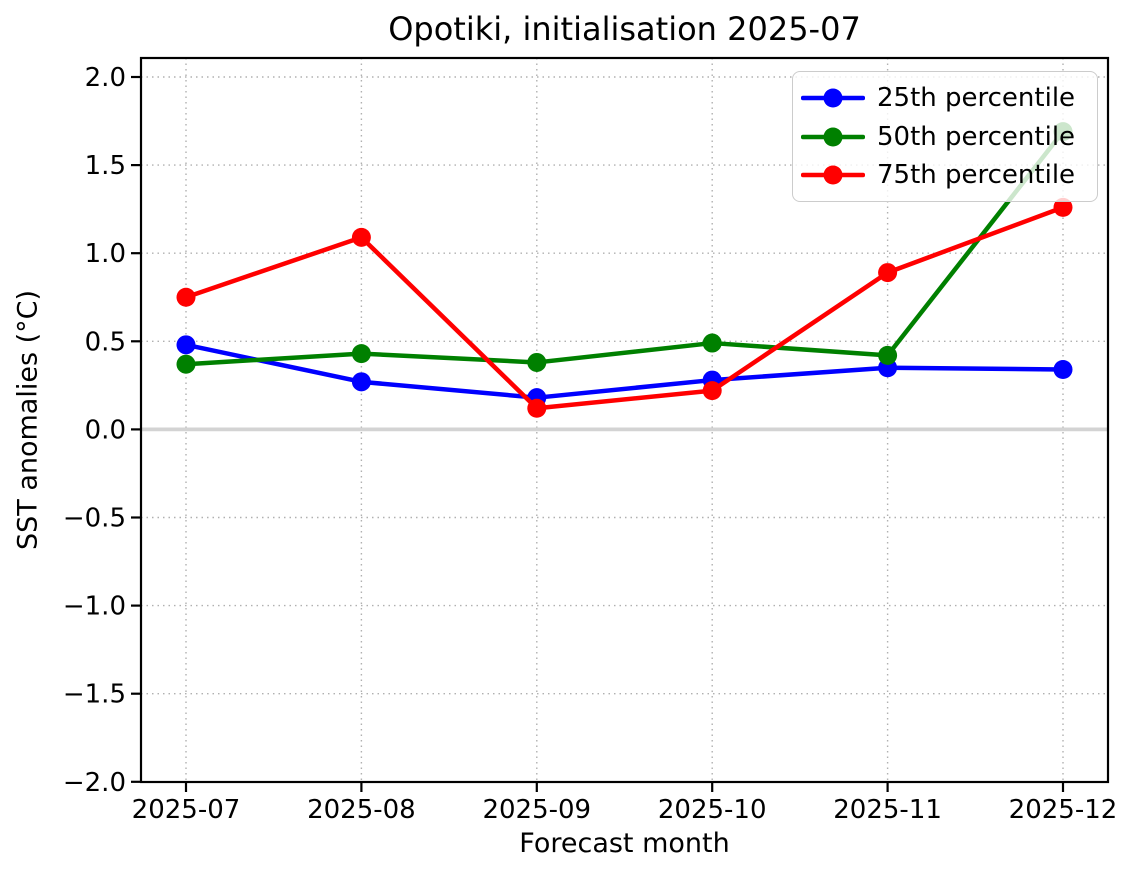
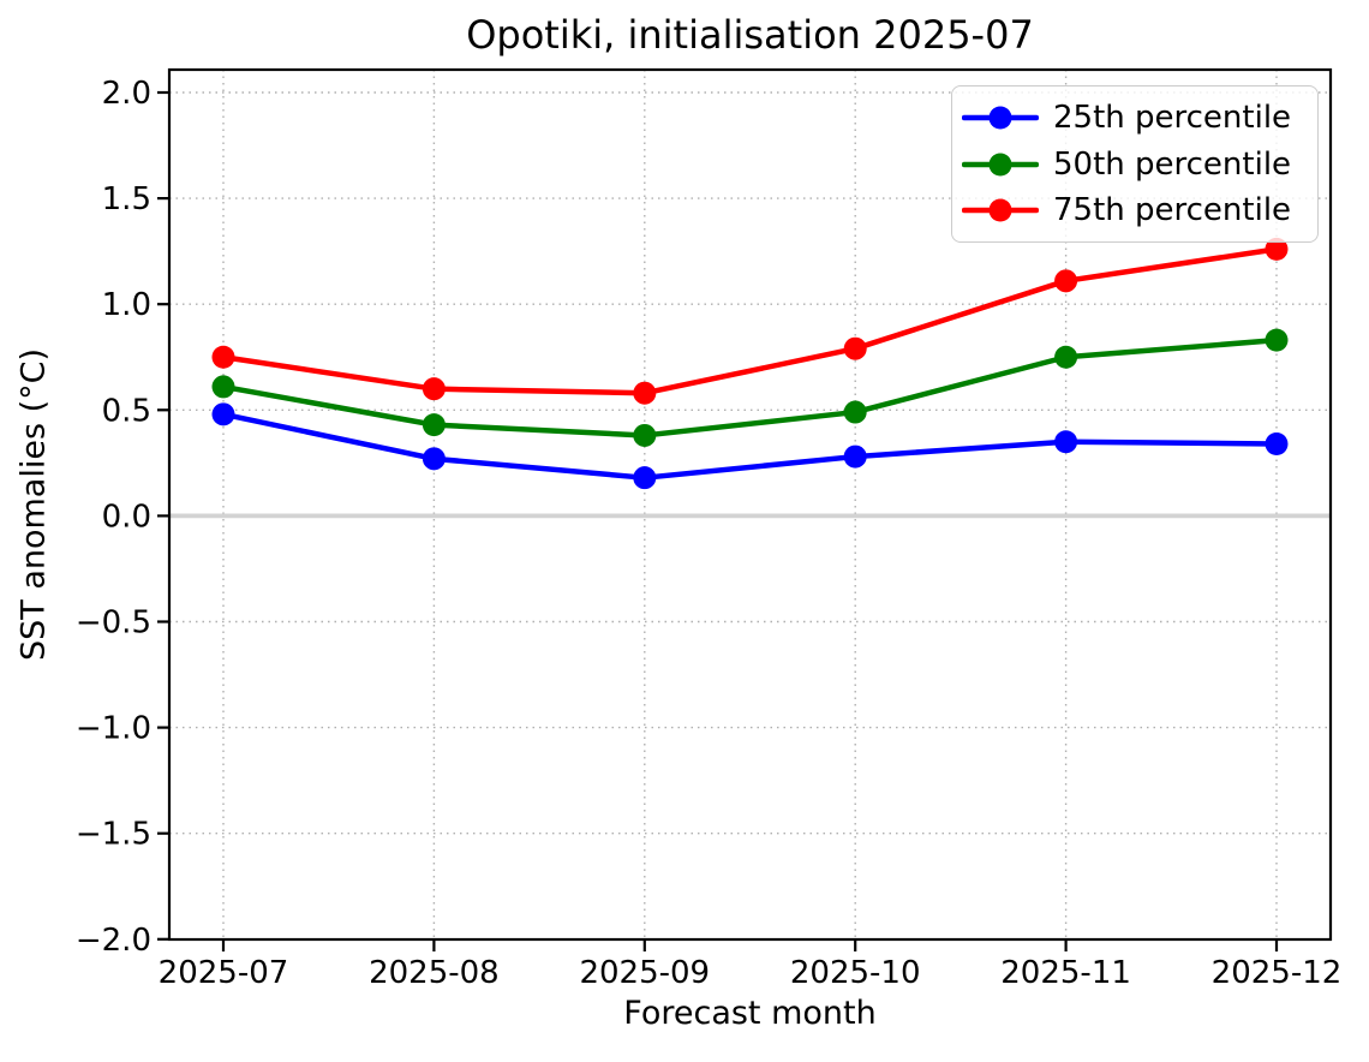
50th percentile/2025-07: 0.37 -> 0.61
75th percentile/2025-08: 1.09 -> 0.60
75th percentile/2025-09: 0.12 -> 0.58
75th percentile/2025-10: 0.22 -> 0.79
50th percentile/2025-11: 0.42 -> 0.75
75th percentile/2025-11: 0.89 -> 1.11
50th percentile/2025-12: 1.69 -> 0.83
